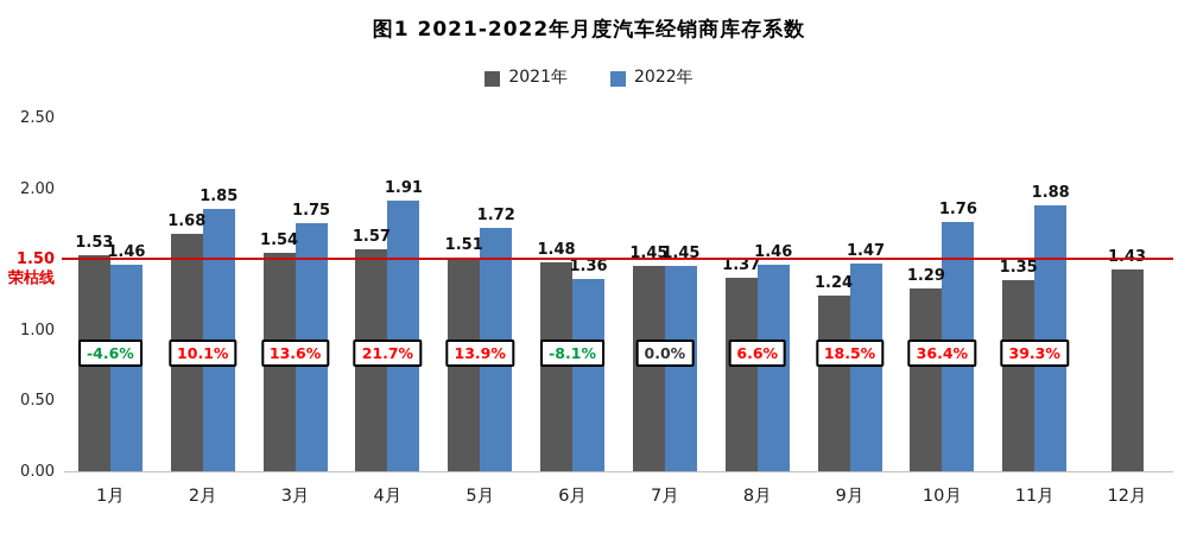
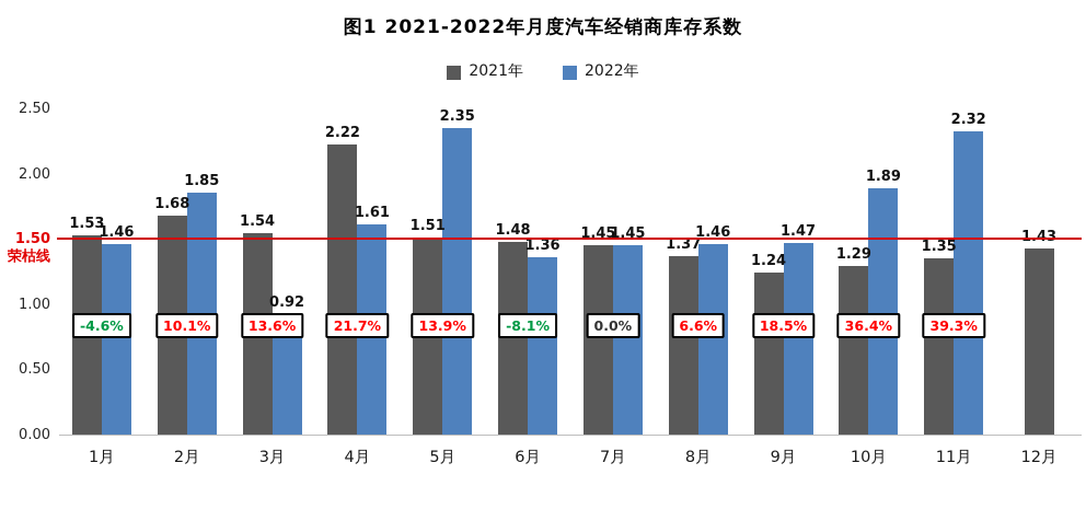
2022年/3月: 1.75 -> 0.92
2021年/4月: 1.57 -> 2.22
2022年/4月: 1.91 -> 1.61
2022年/5月: 1.72 -> 2.35
2022年/10月: 1.76 -> 1.89
2022年/11月: 1.88 -> 2.32
